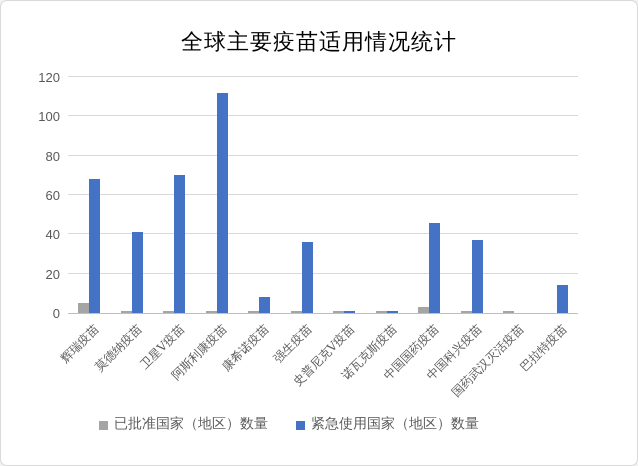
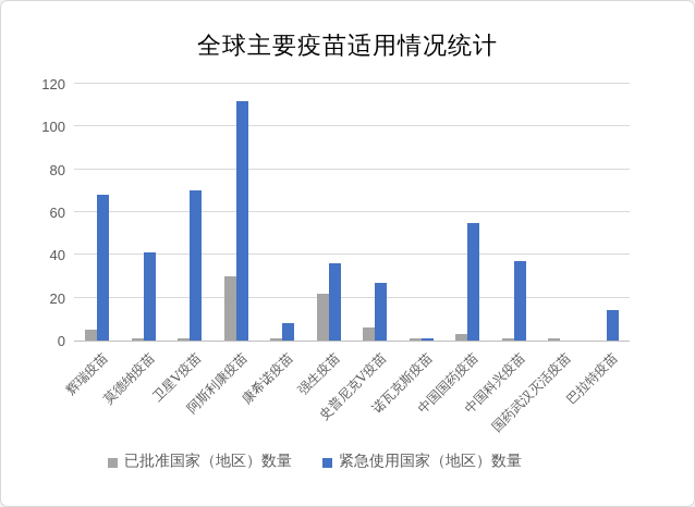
已批准国家（地区）数量/阿斯利康疫苗: 1 -> 30
已批准国家（地区）数量/强生疫苗: 1 -> 22
已批准国家（地区）数量/史普尼克V疫苗: 1 -> 6
紧急使用国家（地区）数量/史普尼克V疫苗: 1 -> 27
紧急使用国家（地区）数量/中国国药疫苗: 46 -> 55
